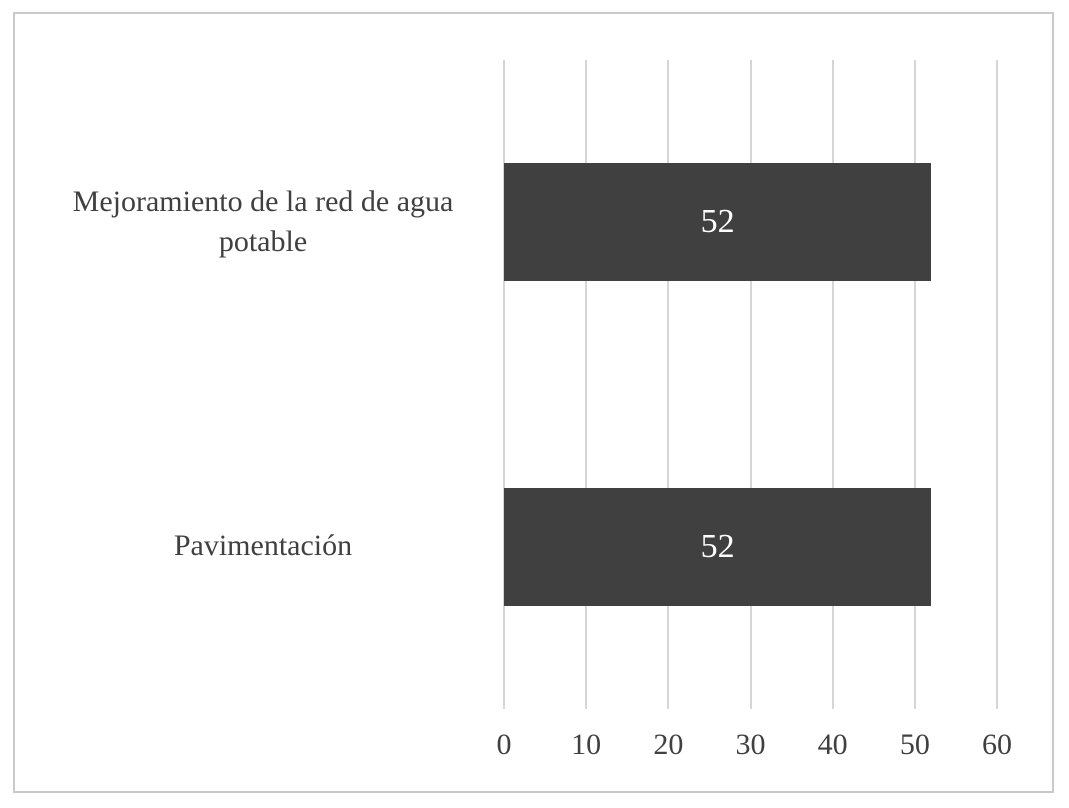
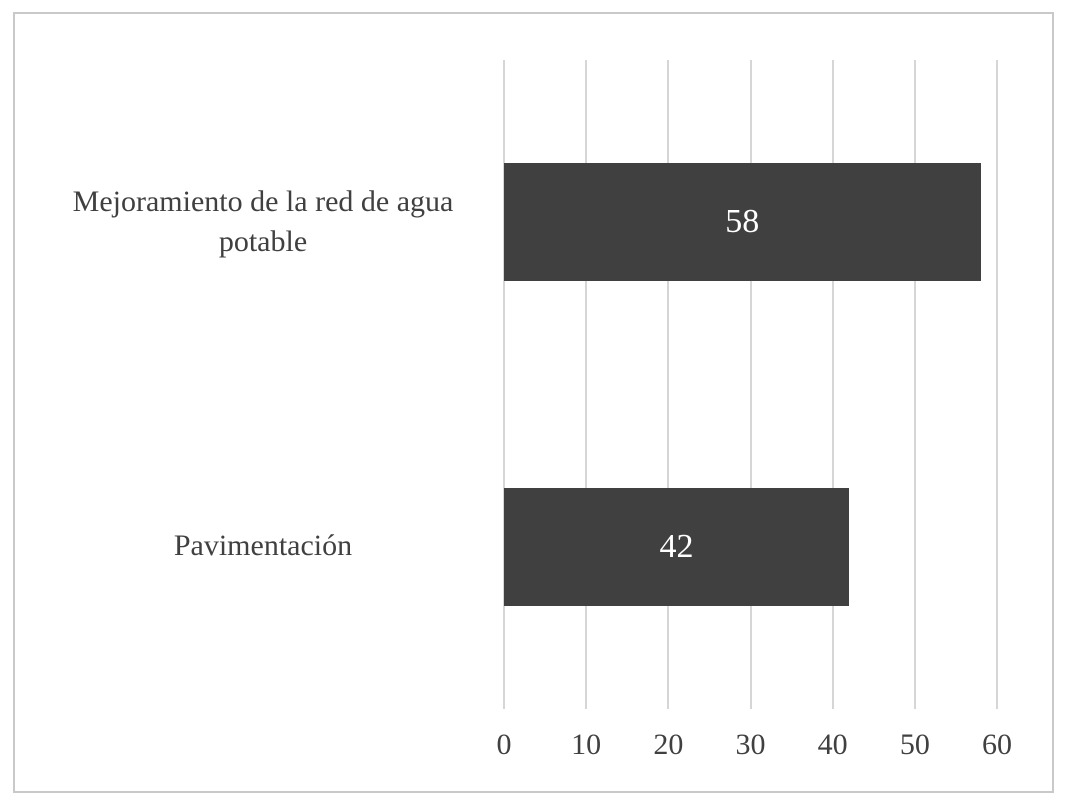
Mejoramiento de la red de agua potable: 52 -> 58
Pavimentación: 52 -> 42
